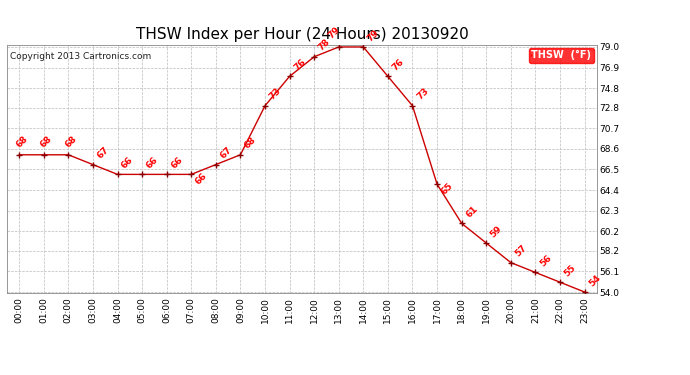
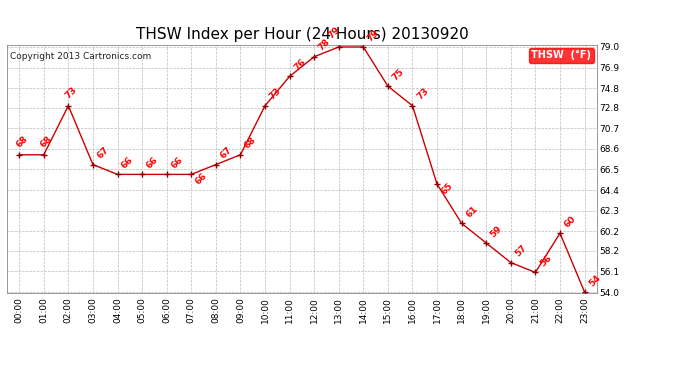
02:00: 68 -> 73
15:00: 76 -> 75
22:00: 55 -> 60
